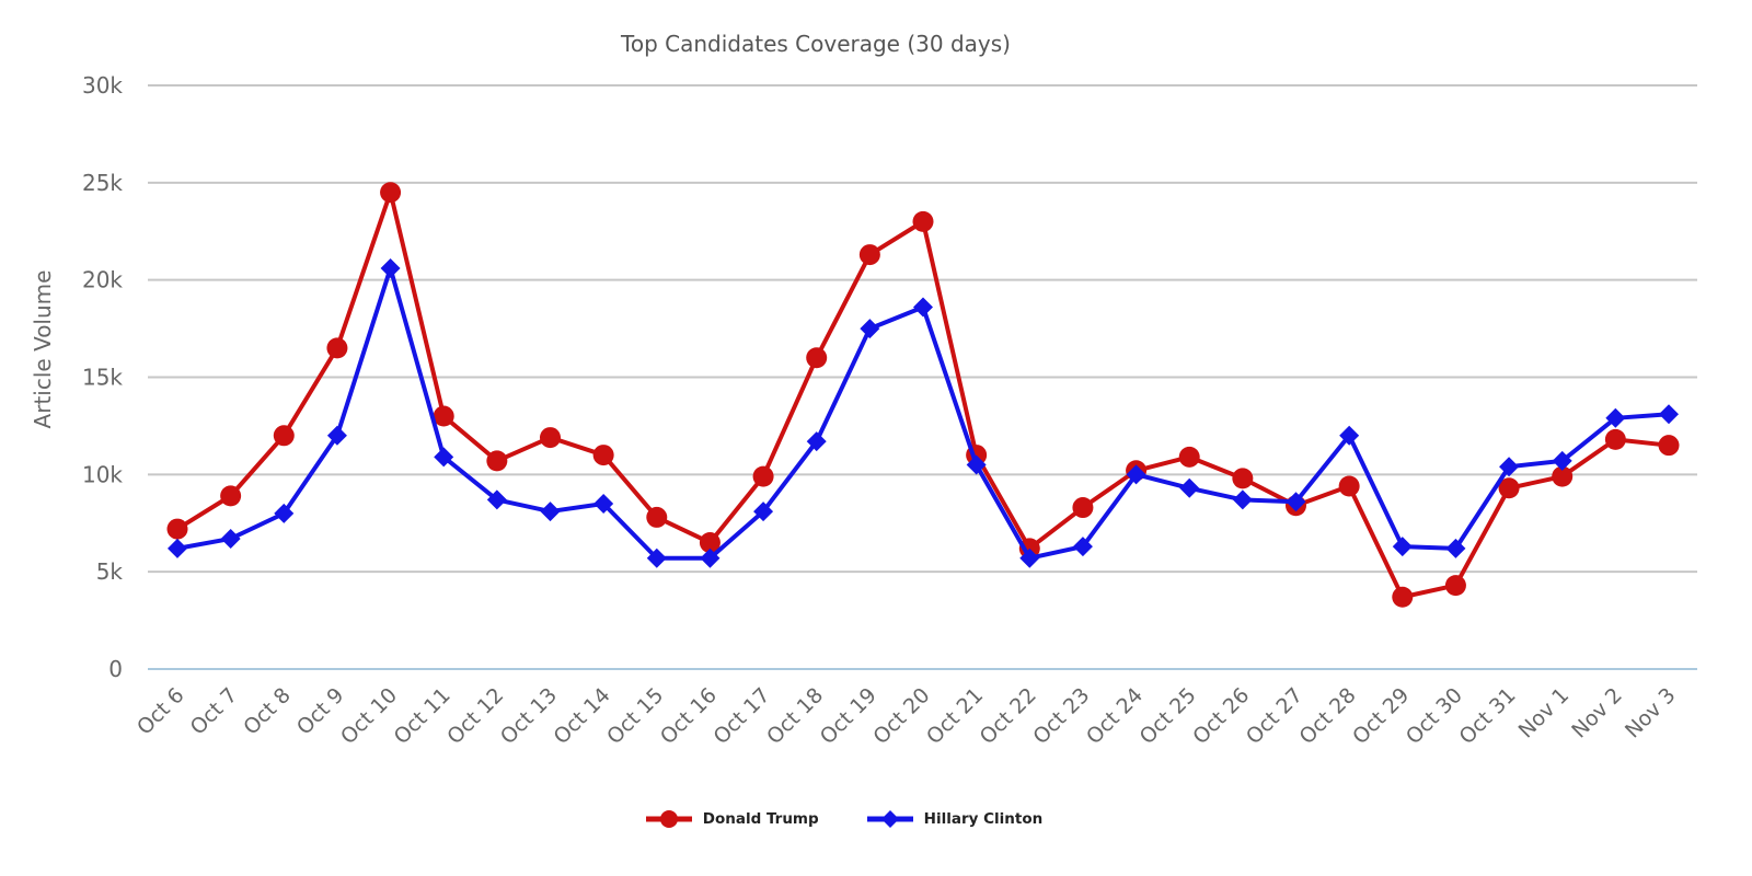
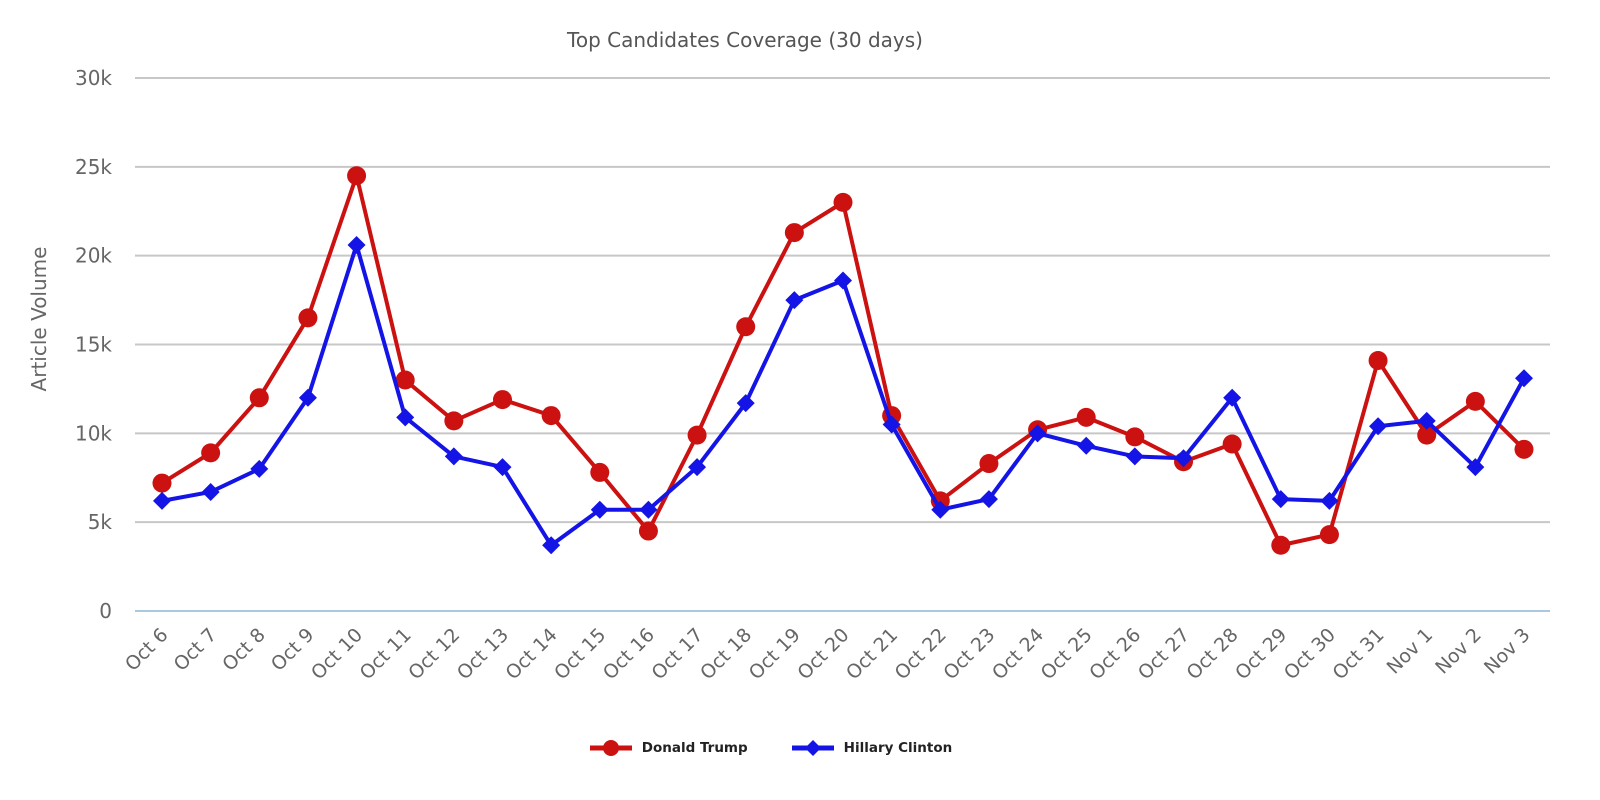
Hillary Clinton/Oct 14: 8.5k -> 3.7k
Donald Trump/Oct 16: 6.5k -> 4.5k
Donald Trump/Oct 31: 9.3k -> 14.1k
Hillary Clinton/Nov 2: 12.9k -> 8.1k
Donald Trump/Nov 3: 11.5k -> 9.1k
